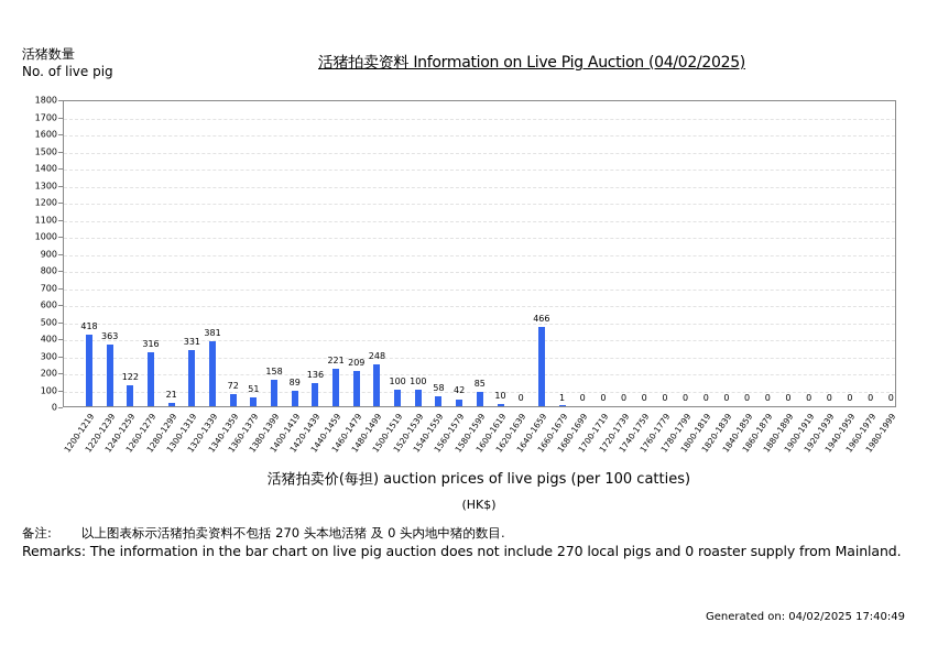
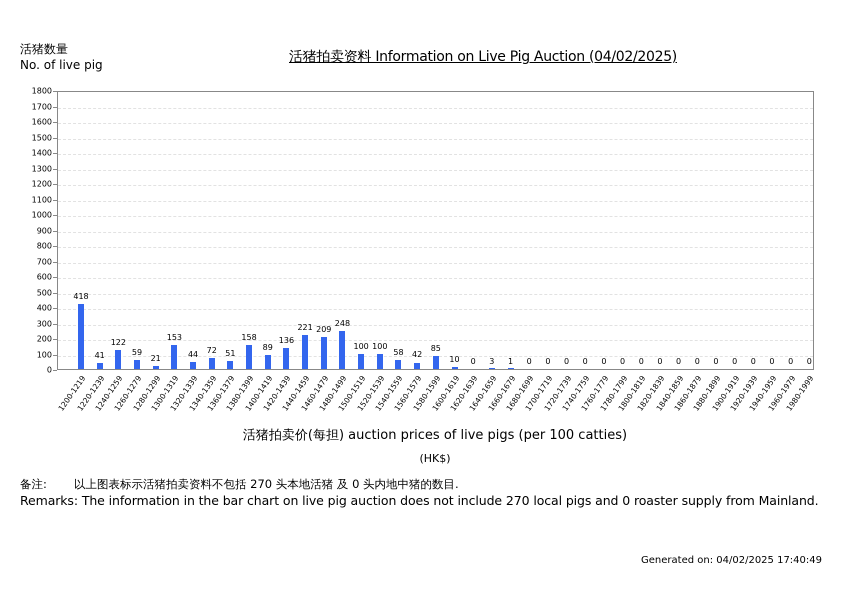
1220-1239: 363 -> 41
1260-1279: 316 -> 59
1300-1319: 331 -> 153
1320-1339: 381 -> 44
1640-1659: 466 -> 3
